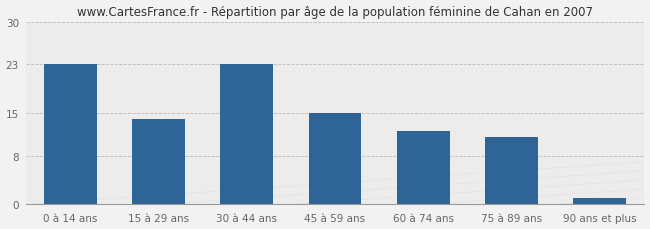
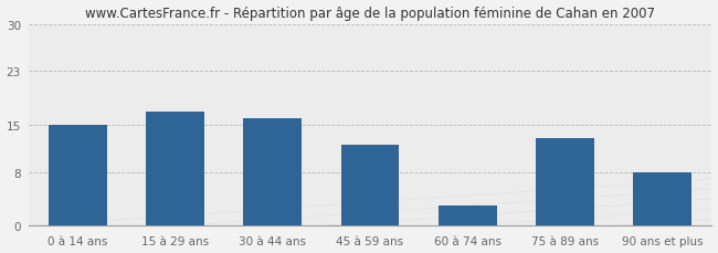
0 à 14 ans: 23 -> 15
15 à 29 ans: 14 -> 17
30 à 44 ans: 23 -> 16
45 à 59 ans: 15 -> 12
60 à 74 ans: 12 -> 3
75 à 89 ans: 11 -> 13
90 ans et plus: 1 -> 8
